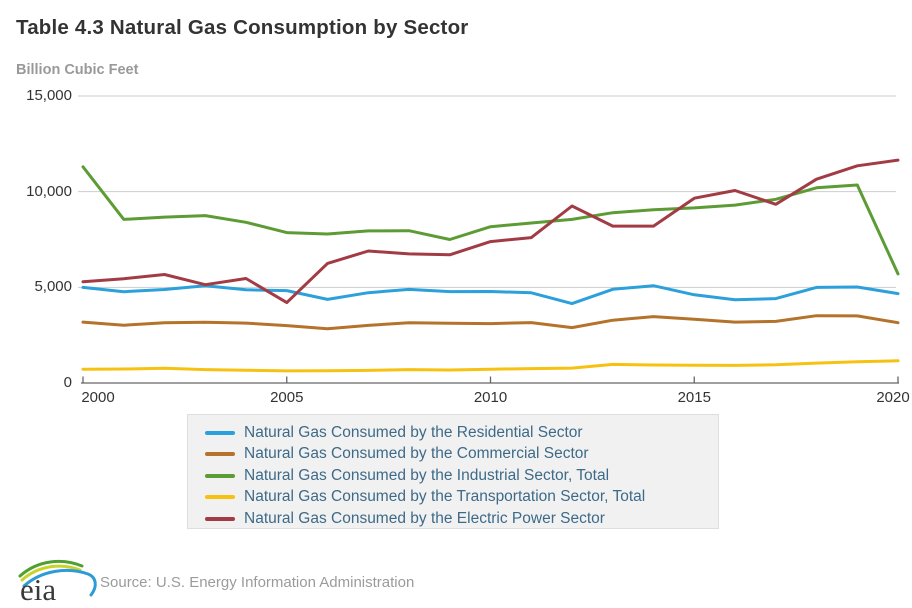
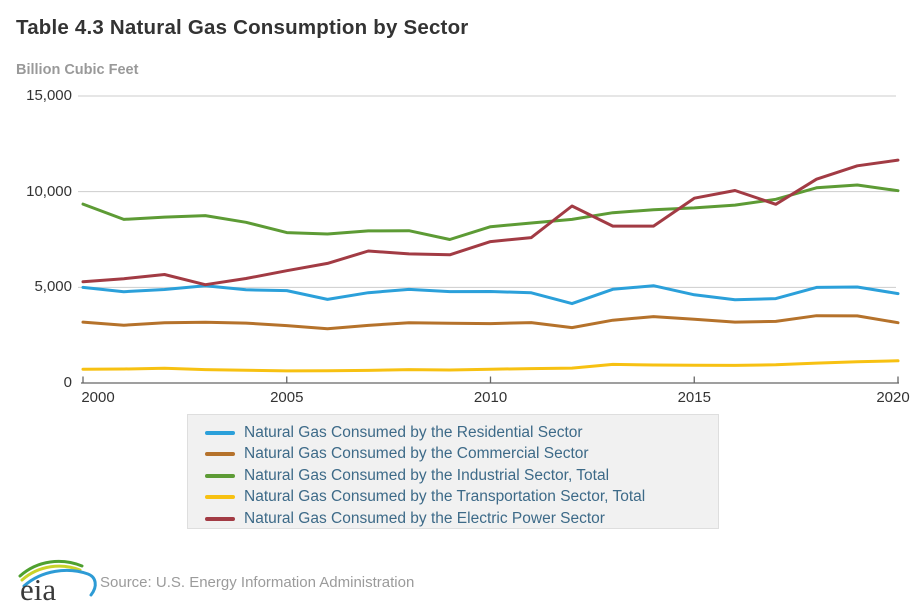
Natural Gas Consumed by the Industrial Sector, Total/2000: 11300 -> 9400
Natural Gas Consumed by the Electric Power Sector/2005: 4200 -> 5900
Natural Gas Consumed by the Industrial Sector, Total/2020: 5700 -> 10000
